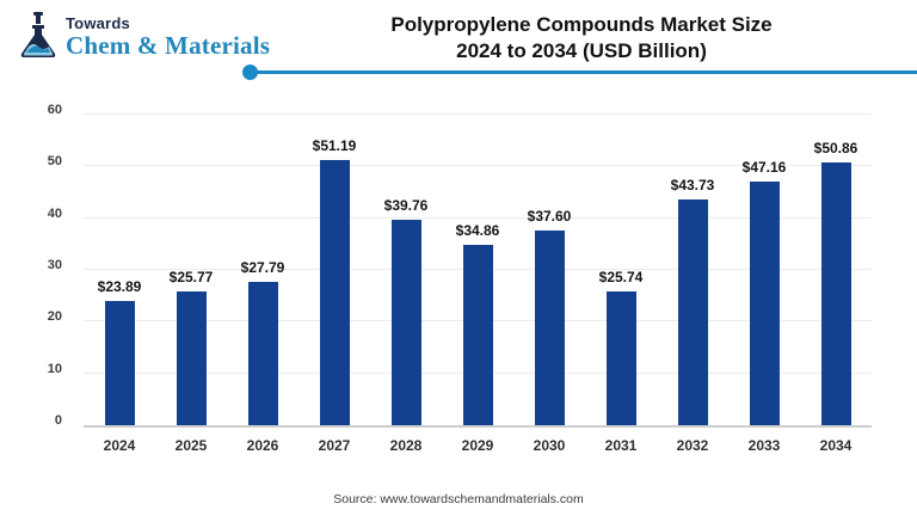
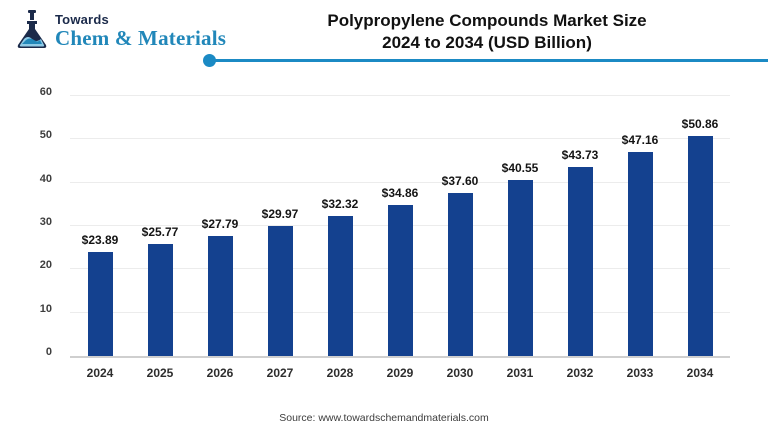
2027: $51.19 -> $29.97
2028: $39.76 -> $32.32
2031: $25.74 -> $40.55
